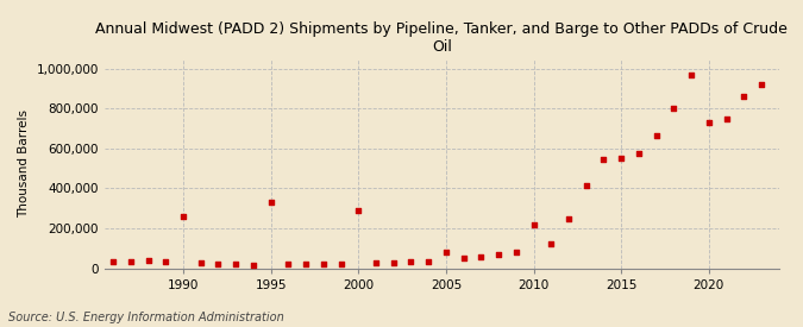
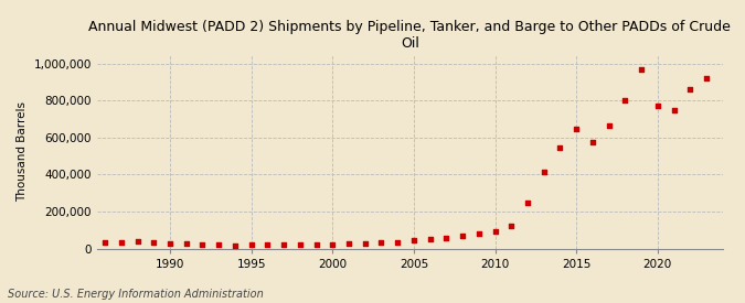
1990: 260,000 -> 30,000
1995: 330,000 -> 20,000
2000: 290,000 -> 20,000
2005: 80,000 -> 40,000
2010: 220,000 -> 90,000
2015: 550,000 -> 650,000
2020: 730,000 -> 780,000
